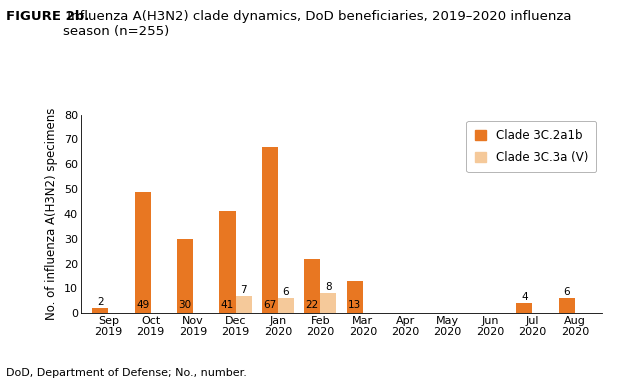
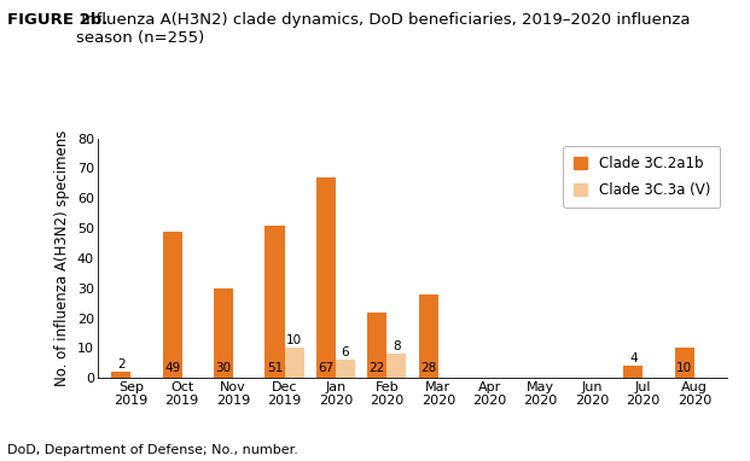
Clade 3C.2a1b/Dec 2019: 41 -> 51
Clade 3C.3a (V)/Dec 2019: 7 -> 10
Clade 3C.2a1b/Mar 2020: 13 -> 28
Clade 3C.2a1b/Aug 2020: 6 -> 10
